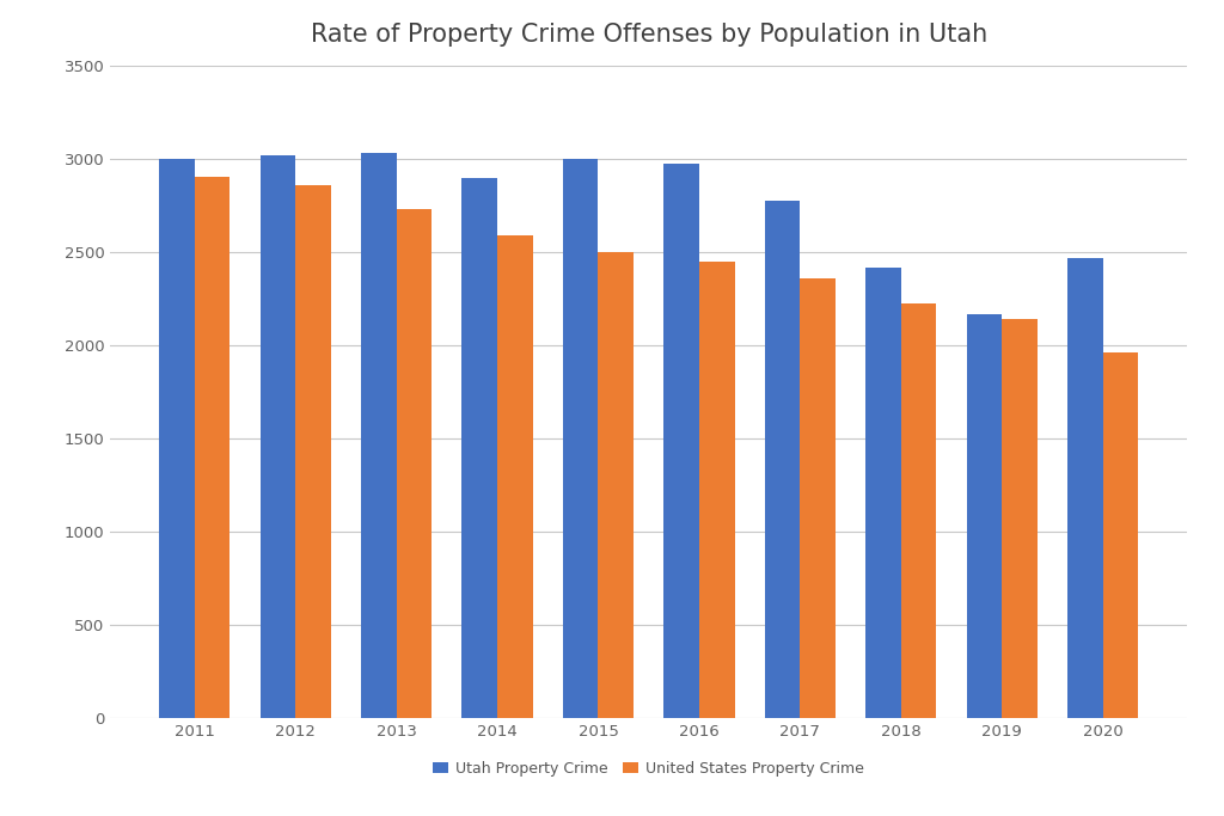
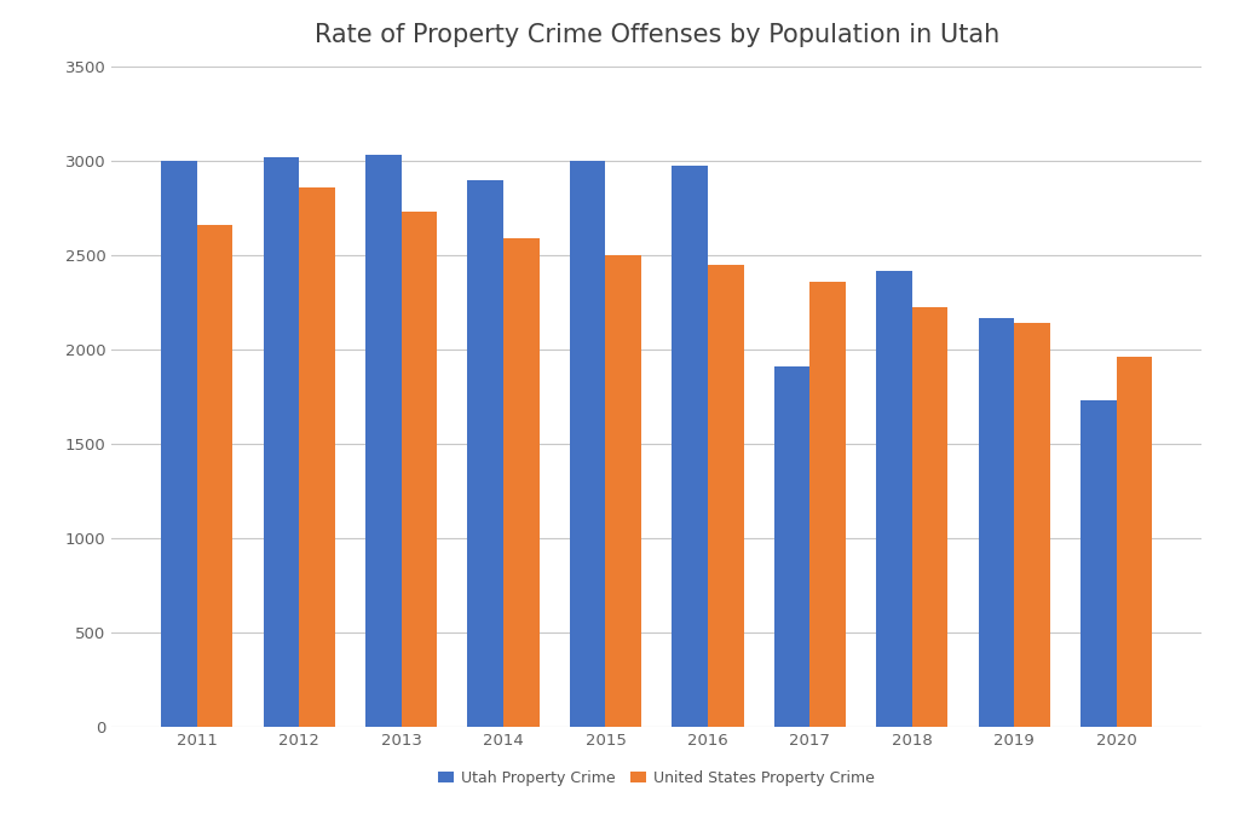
United States Property Crime/2011: 2900 -> 2660
Utah Property Crime/2017: 2780 -> 1910
Utah Property Crime/2020: 2460 -> 1730
